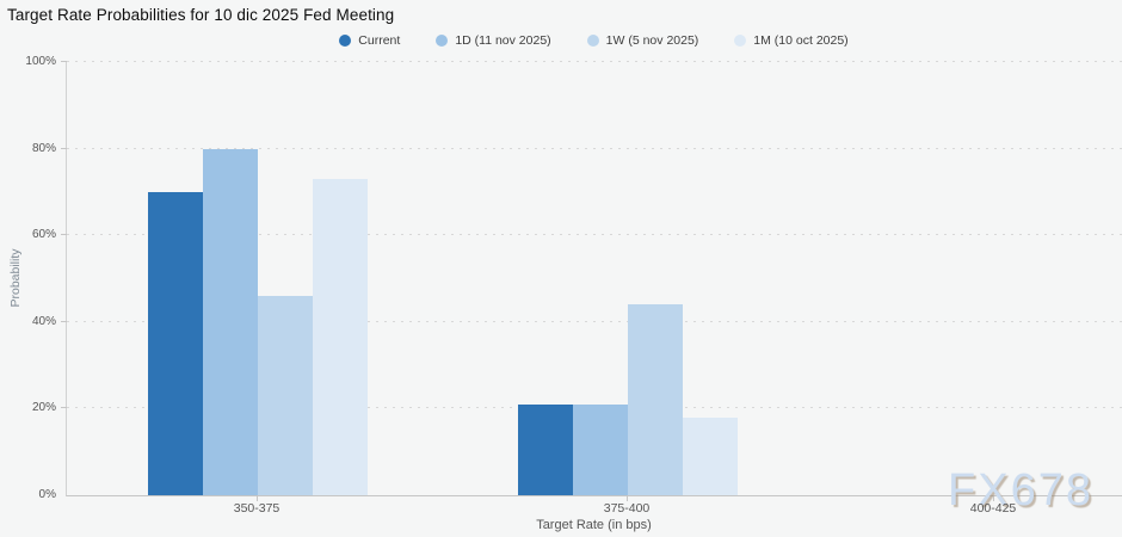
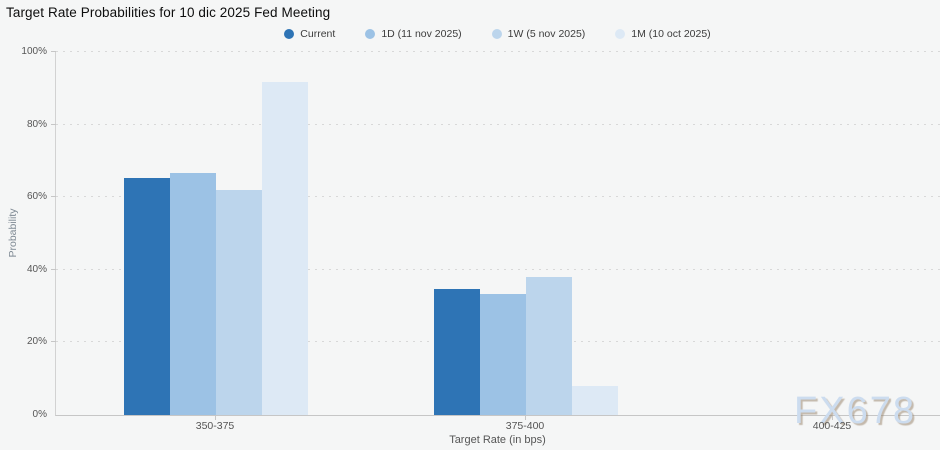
Current/350-375: 70% -> 65%
1D (11 nov 2025)/350-375: 80% -> 67%
1W (5 nov 2025)/350-375: 46% -> 62%
1M (10 oct 2025)/350-375: 73% -> 92%
Current/375-400: 21% -> 35%
1D (11 nov 2025)/375-400: 21% -> 33%
1W (5 nov 2025)/375-400: 44% -> 38%
1M (10 oct 2025)/375-400: 18% -> 8%
